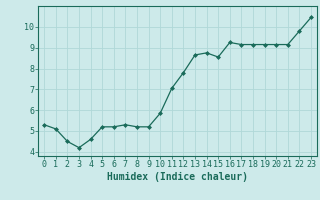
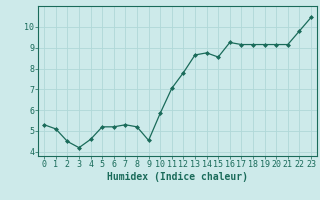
9: 5.20 -> 4.55
